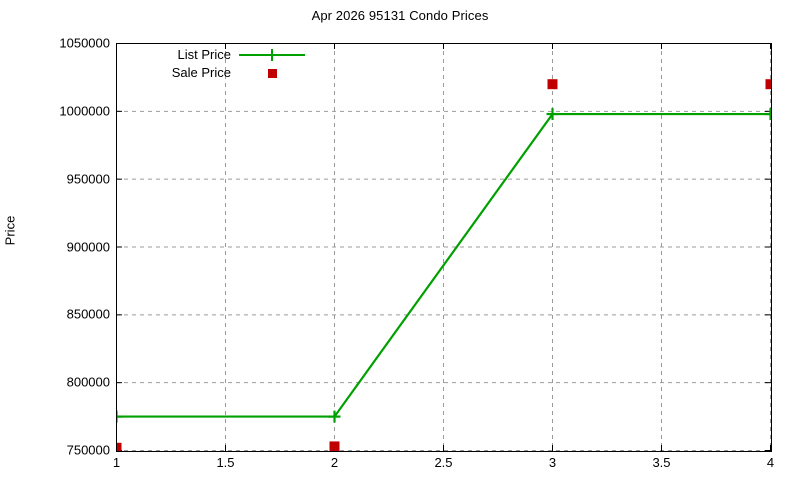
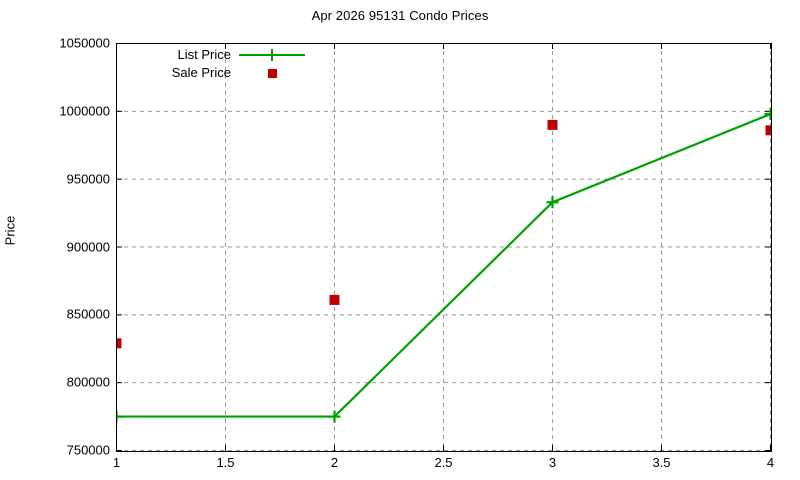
Sale Price/1: 752000 -> 829000
Sale Price/2: 753000 -> 861000
List Price/3: 998000 -> 933000
Sale Price/3: 1020000 -> 990000
Sale Price/4: 1020000 -> 986000
